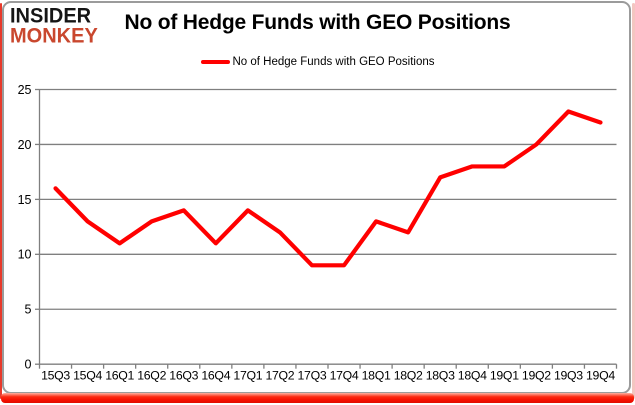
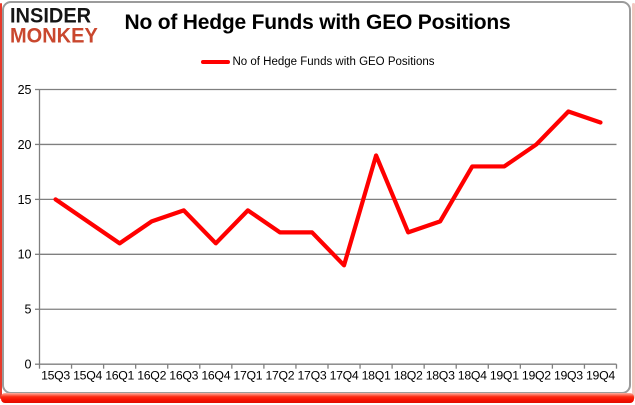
15Q3: 16 -> 15
17Q3: 9 -> 12
18Q1: 13 -> 19
18Q3: 17 -> 13
